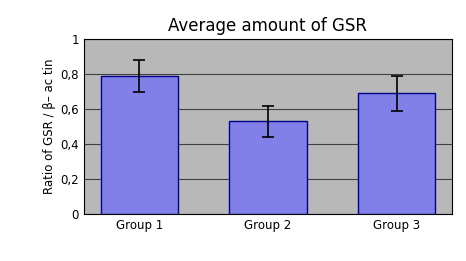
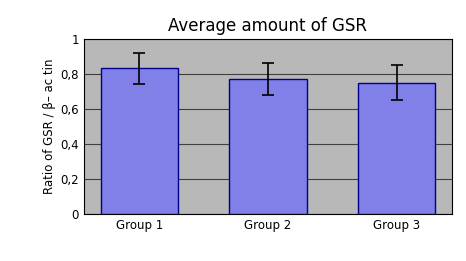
Group 1: 0,79 -> 0,83
Group 2: 0,53 -> 0,77
Group 3: 0,69 -> 0,75
